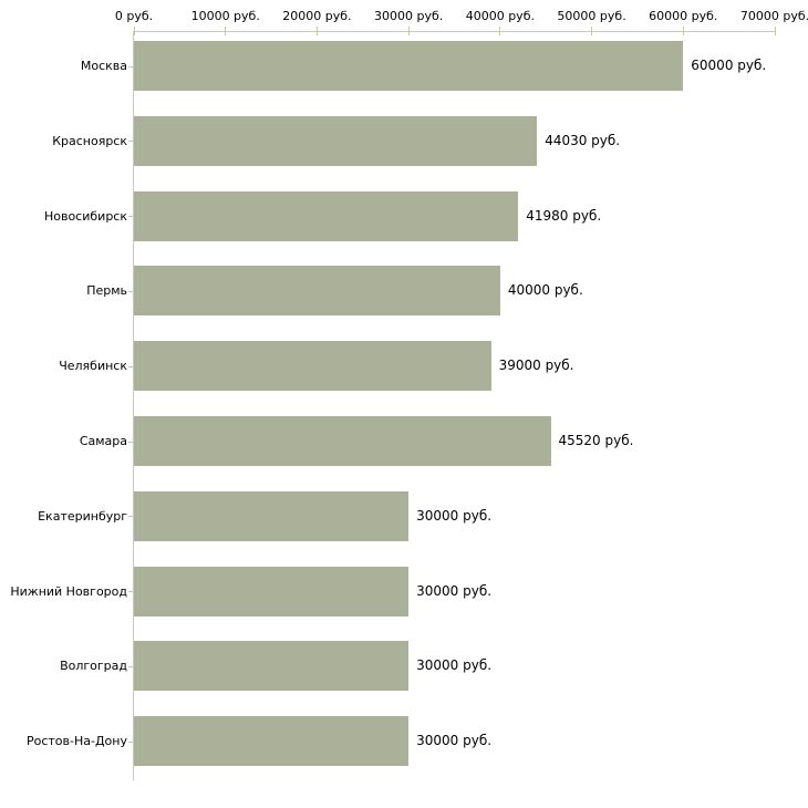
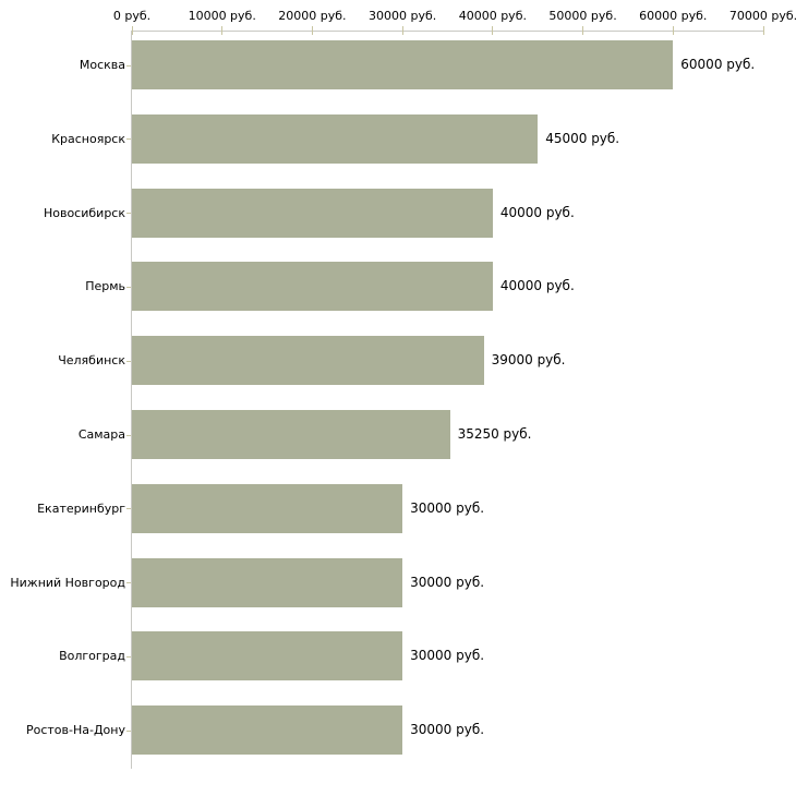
Красноярск: 44030 -> 45000
Новосибирск: 41980 -> 40000
Самара: 45520 -> 35250
